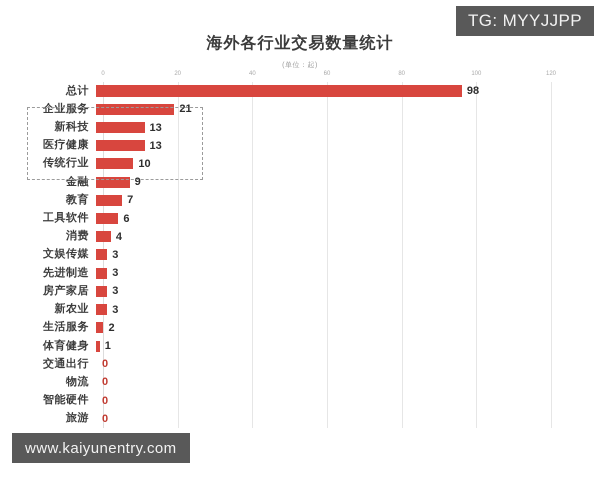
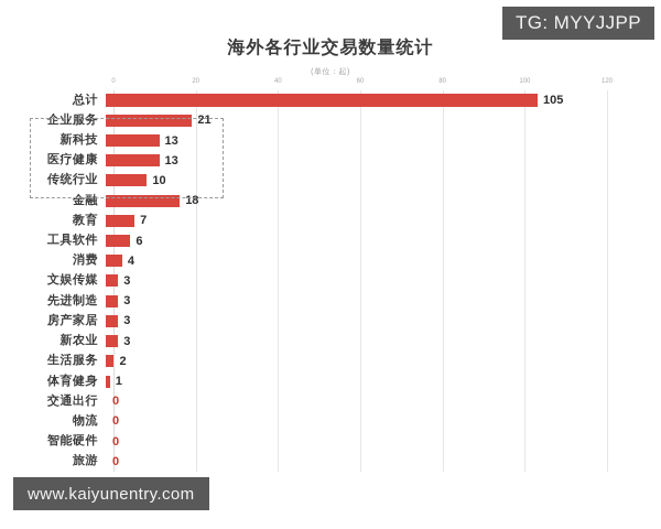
总计: 98 -> 105
金融: 9 -> 18
